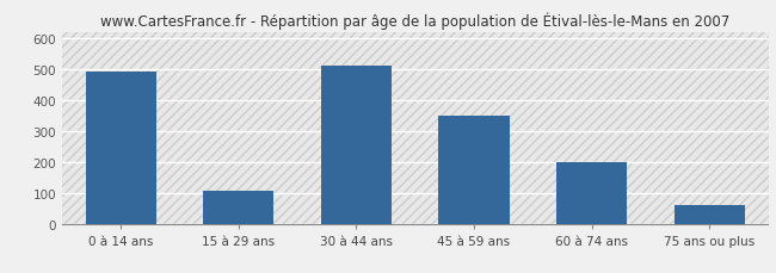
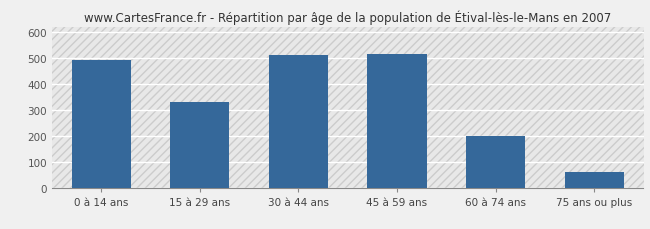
15 à 29 ans: 105 -> 330
45 à 59 ans: 350 -> 515
